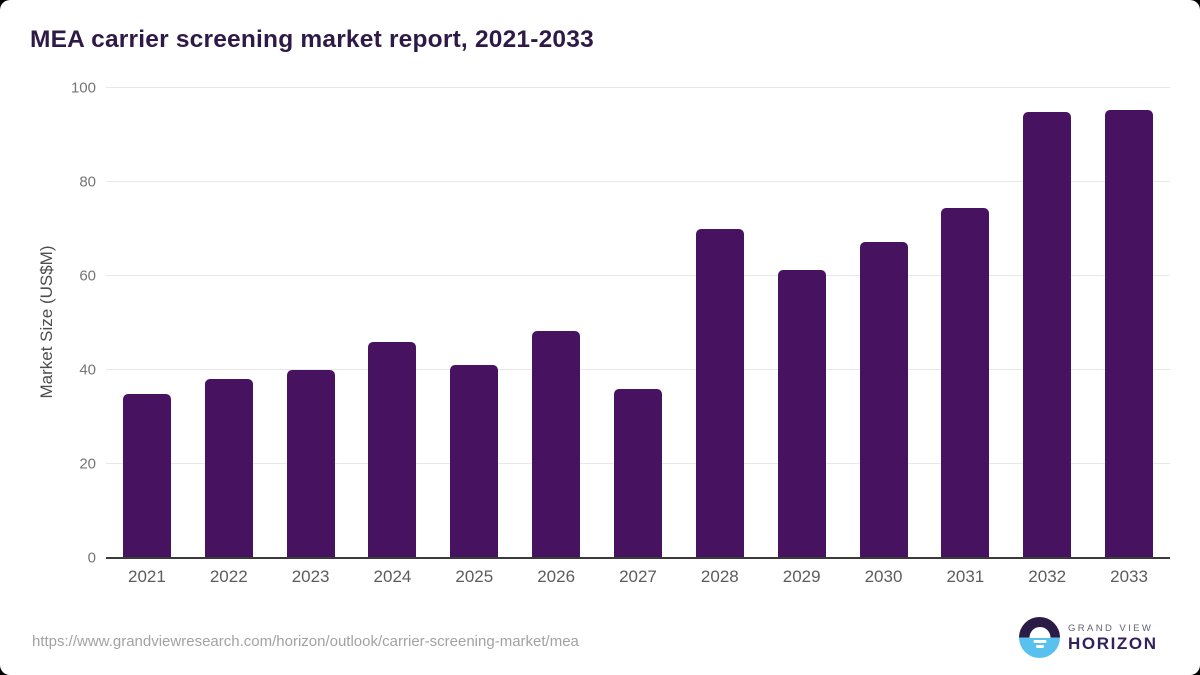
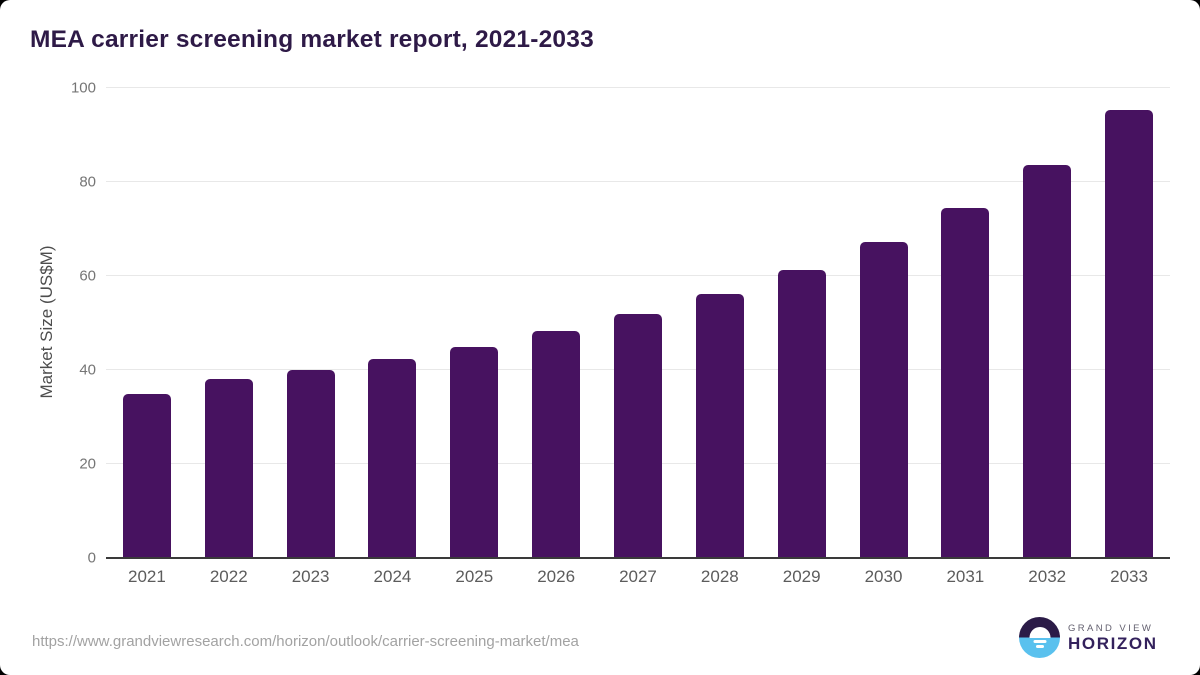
2024: 46 -> 42
2025: 41 -> 45
2027: 36 -> 52
2028: 70 -> 56
2032: 95 -> 84
